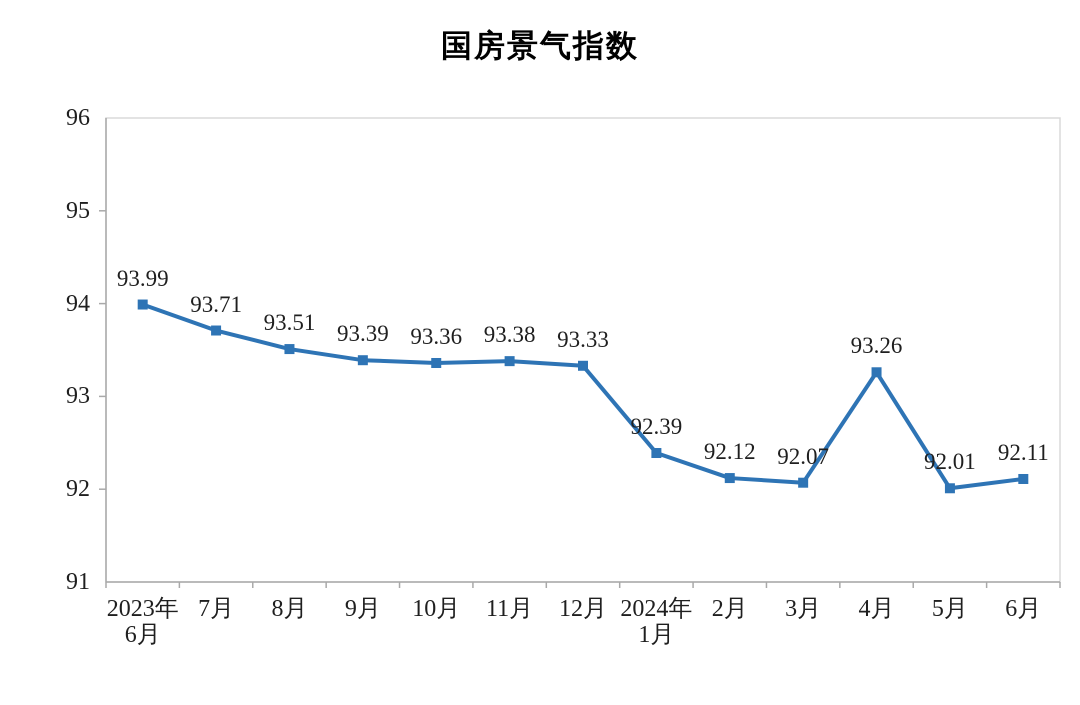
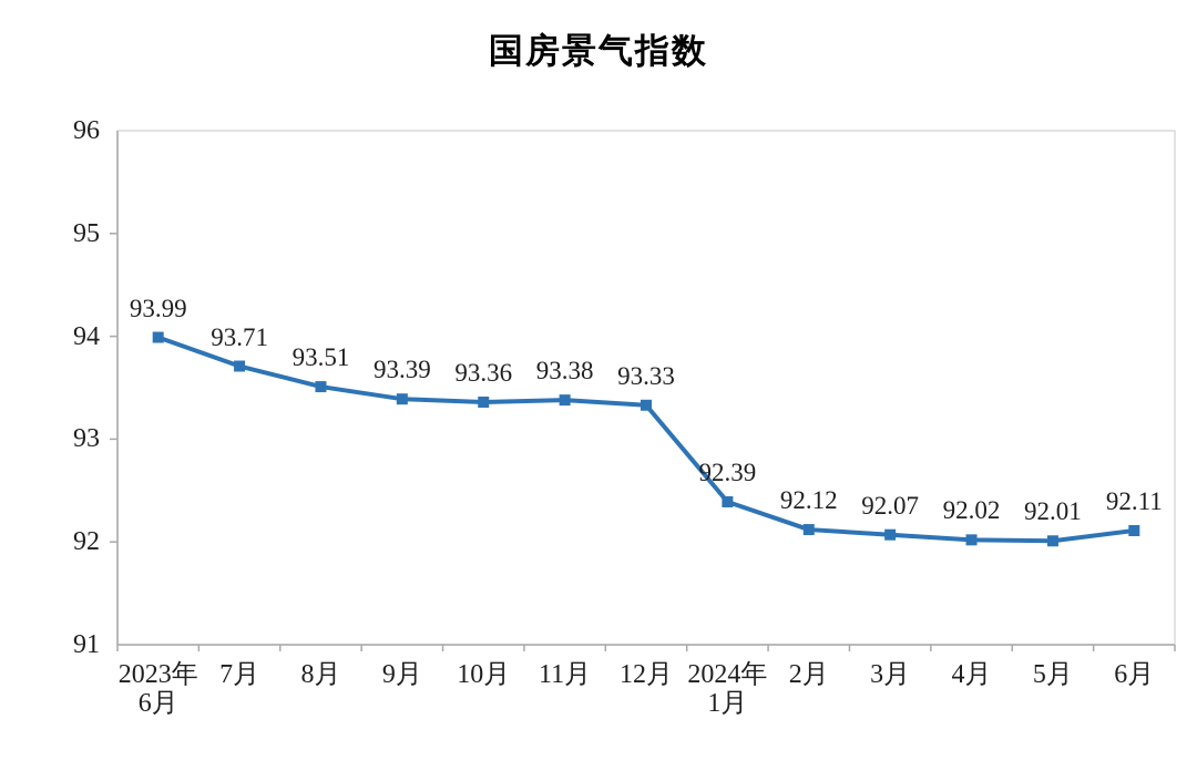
4月: 93.26 -> 92.02
